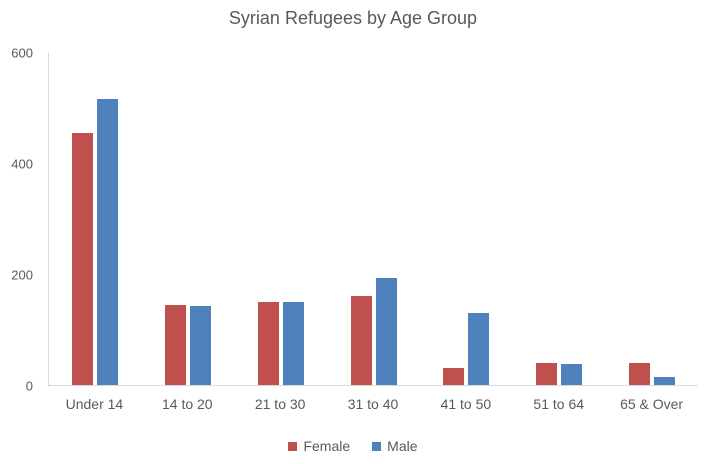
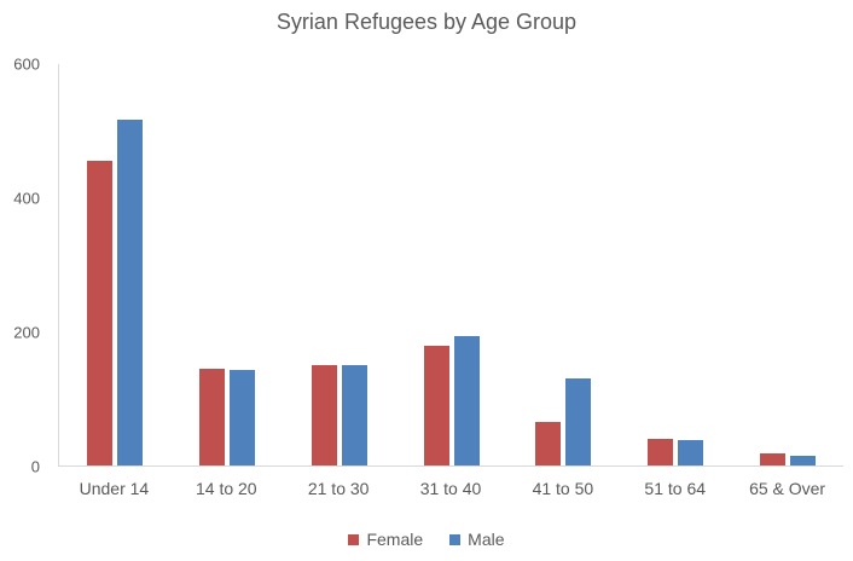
Female/31 to 40: 160 -> 180
Female/41 to 50: 30 -> 60
Female/65 & Over: 40 -> 20
